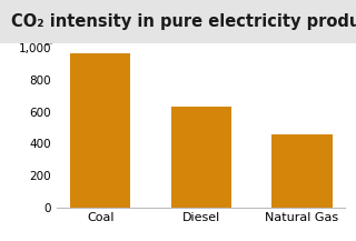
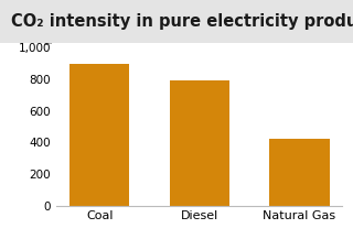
Coal: 970 -> 900
Diesel: 640 -> 790
Natural Gas: 460 -> 420
